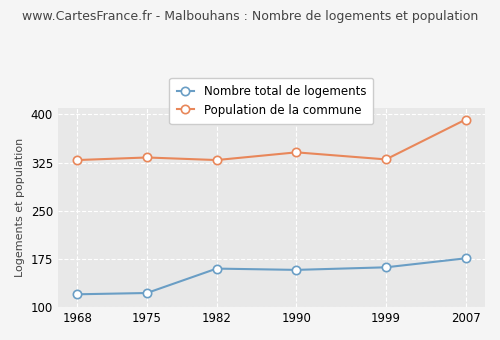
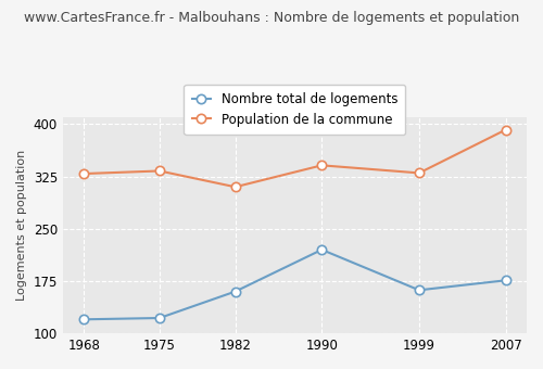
Population de la commune/1982: 329 -> 310
Nombre total de logements/1990: 158 -> 220
